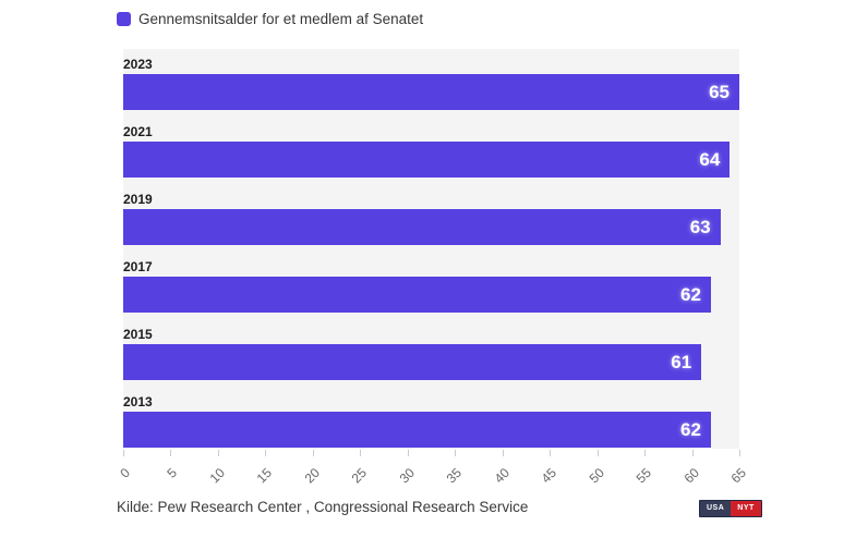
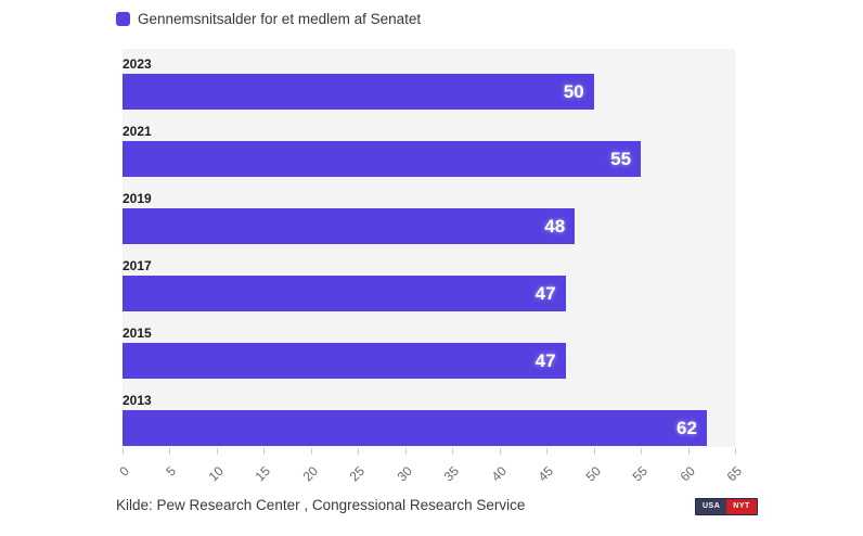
2023: 65 -> 50
2021: 64 -> 55
2019: 63 -> 48
2017: 62 -> 47
2015: 61 -> 47
